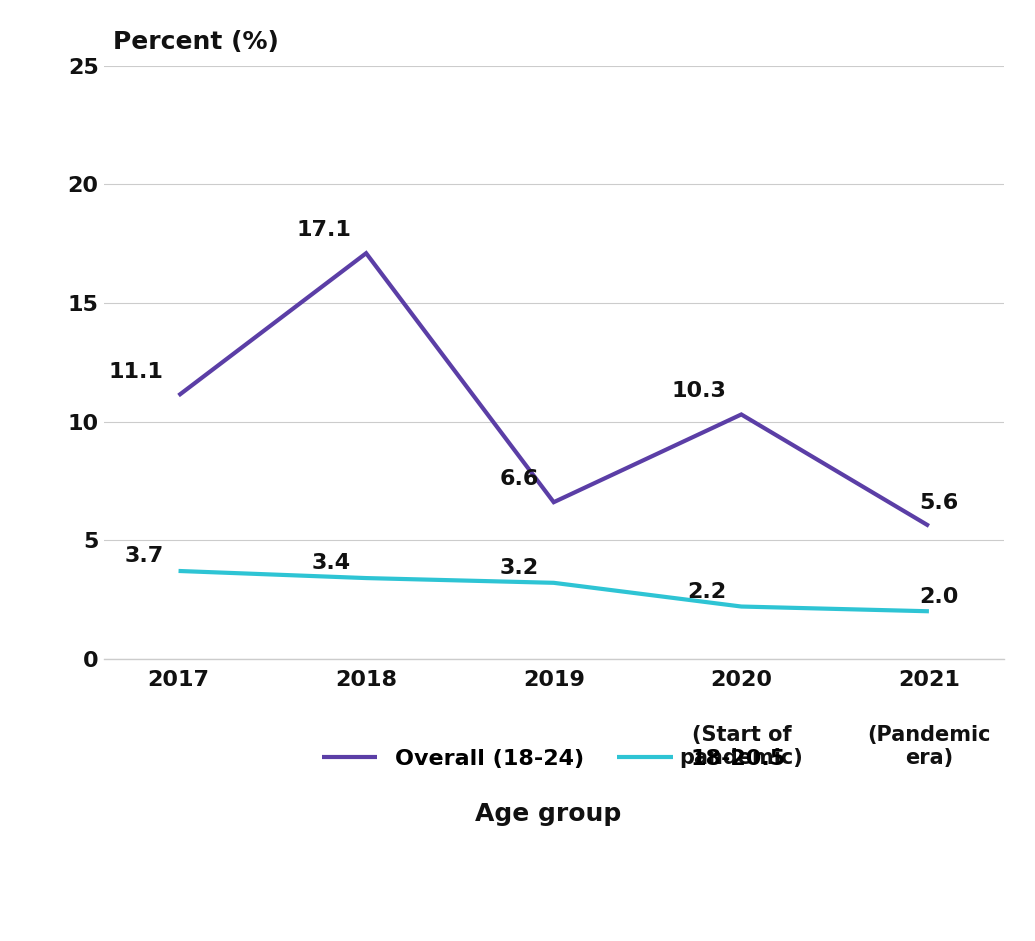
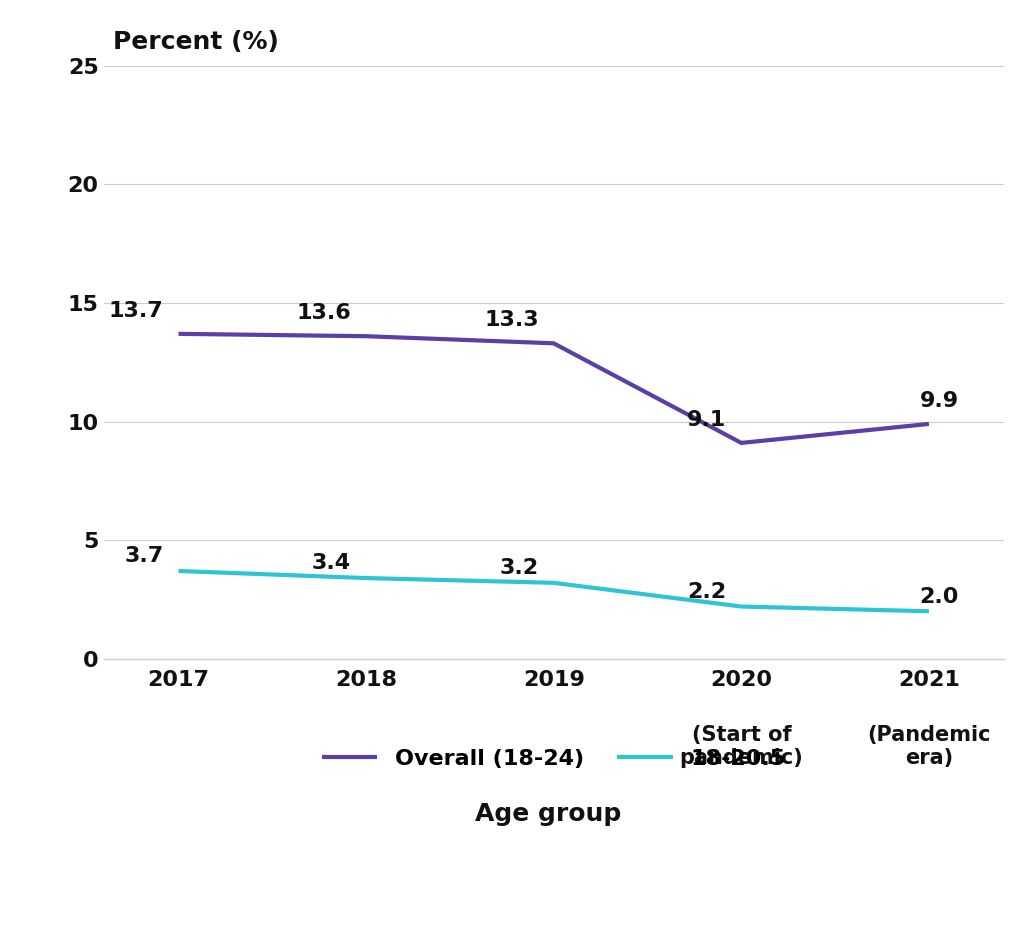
Overall (18-24)/2017: 11.1 -> 13.7
Overall (18-24)/2018: 17.1 -> 13.6
Overall (18-24)/2019: 6.6 -> 13.3
Overall (18-24)/2020: 10.3 -> 9.1
Overall (18-24)/2021: 5.6 -> 9.9
